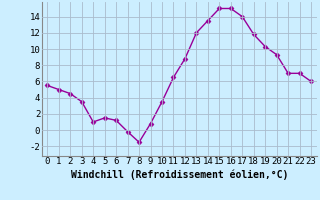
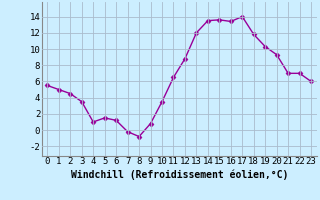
8: -1.5 -> -0.8
15: 15.0 -> 13.6
16: 15.0 -> 13.4
